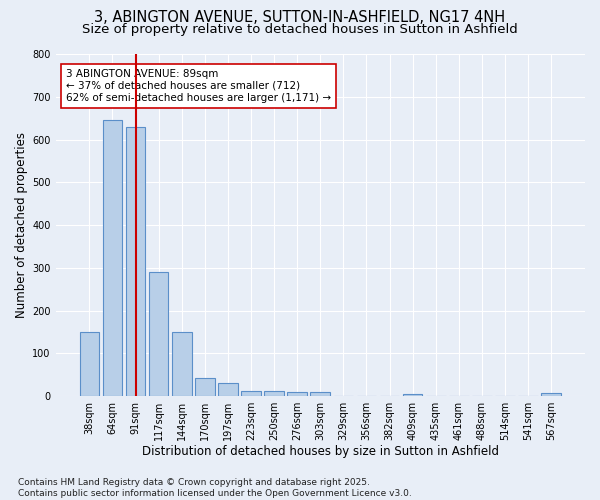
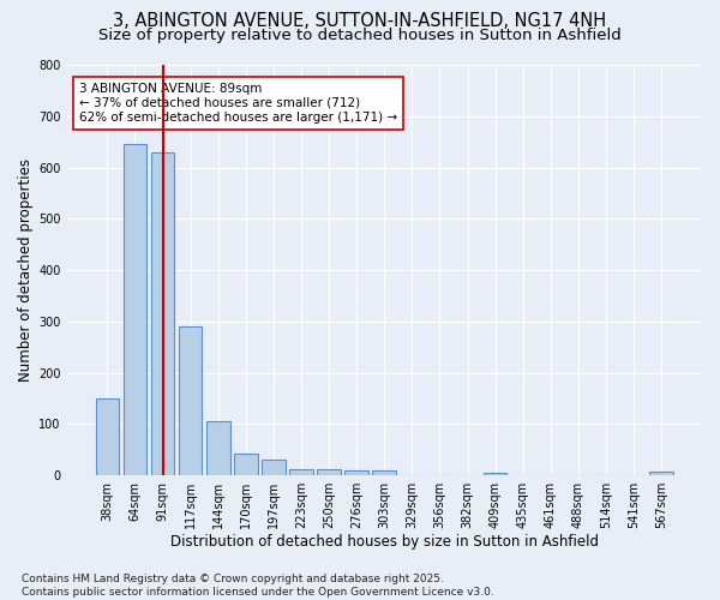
144sqm: 150 -> 105
